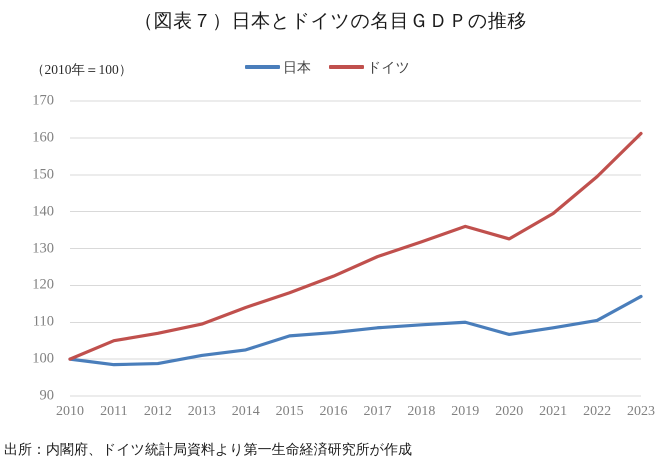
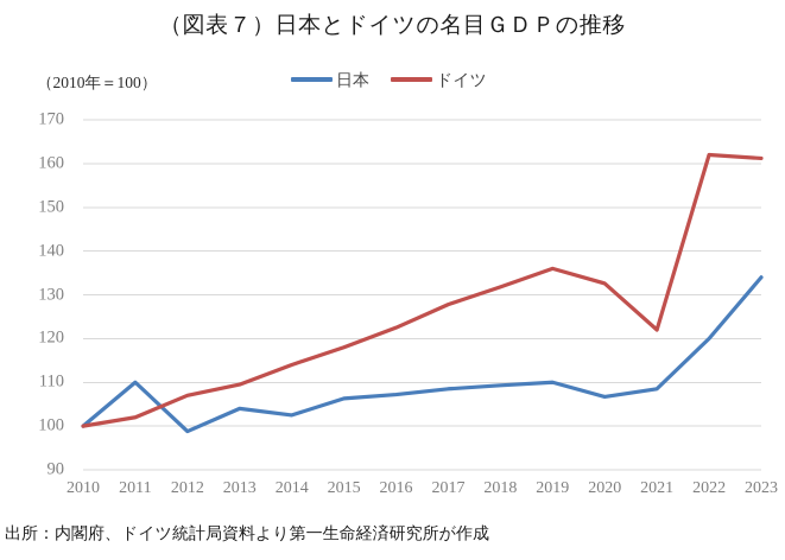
日本/2011: 98 -> 110
ドイツ/2011: 105 -> 102
日本/2013: 101 -> 104
ドイツ/2021: 140 -> 122
日本/2022: 110 -> 120
ドイツ/2022: 150 -> 162
日本/2023: 117 -> 134
